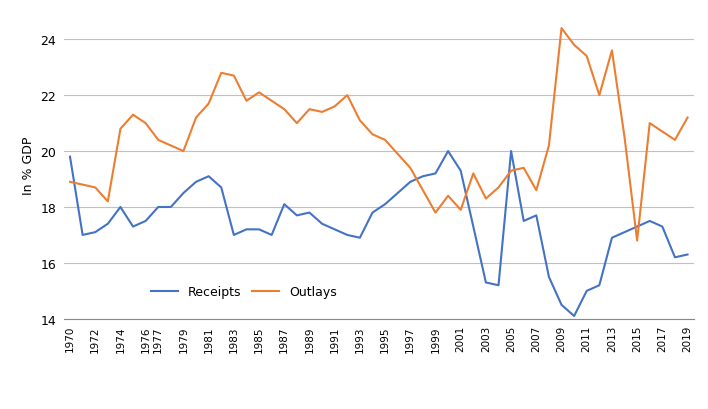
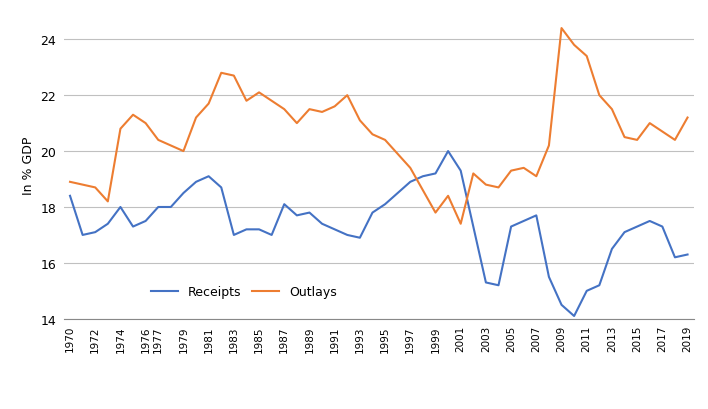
Receipts/1970: 19.8 -> 18.4
Outlays/2001: 17.9 -> 17.4
Outlays/2003: 18.3 -> 18.8
Receipts/2005: 20.0 -> 17.3
Outlays/2007: 18.6 -> 19.1
Receipts/2013: 16.9 -> 16.5
Outlays/2013: 23.6 -> 21.5
Outlays/2015: 16.8 -> 20.4
